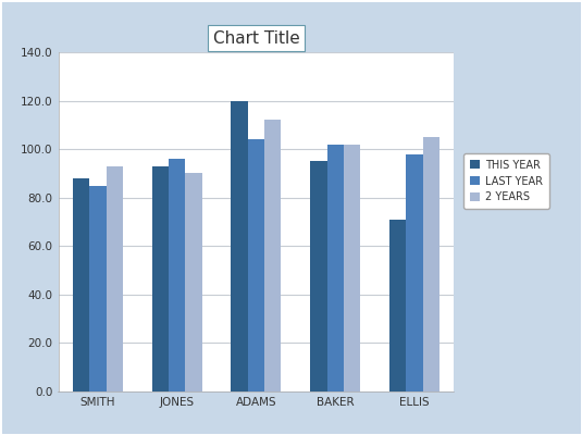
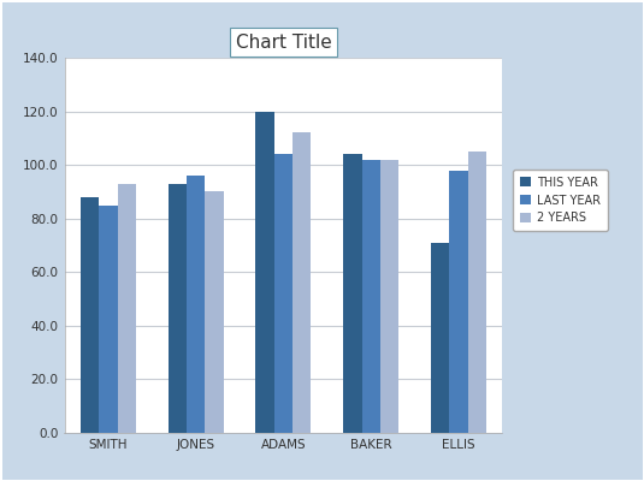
THIS YEAR/BAKER: 95 -> 104
